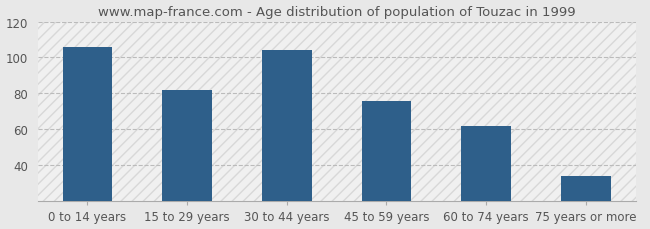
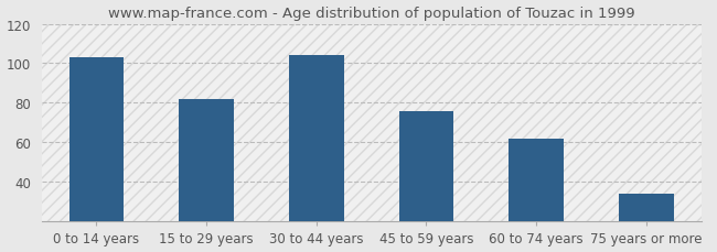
0 to 14 years: 106 -> 103
